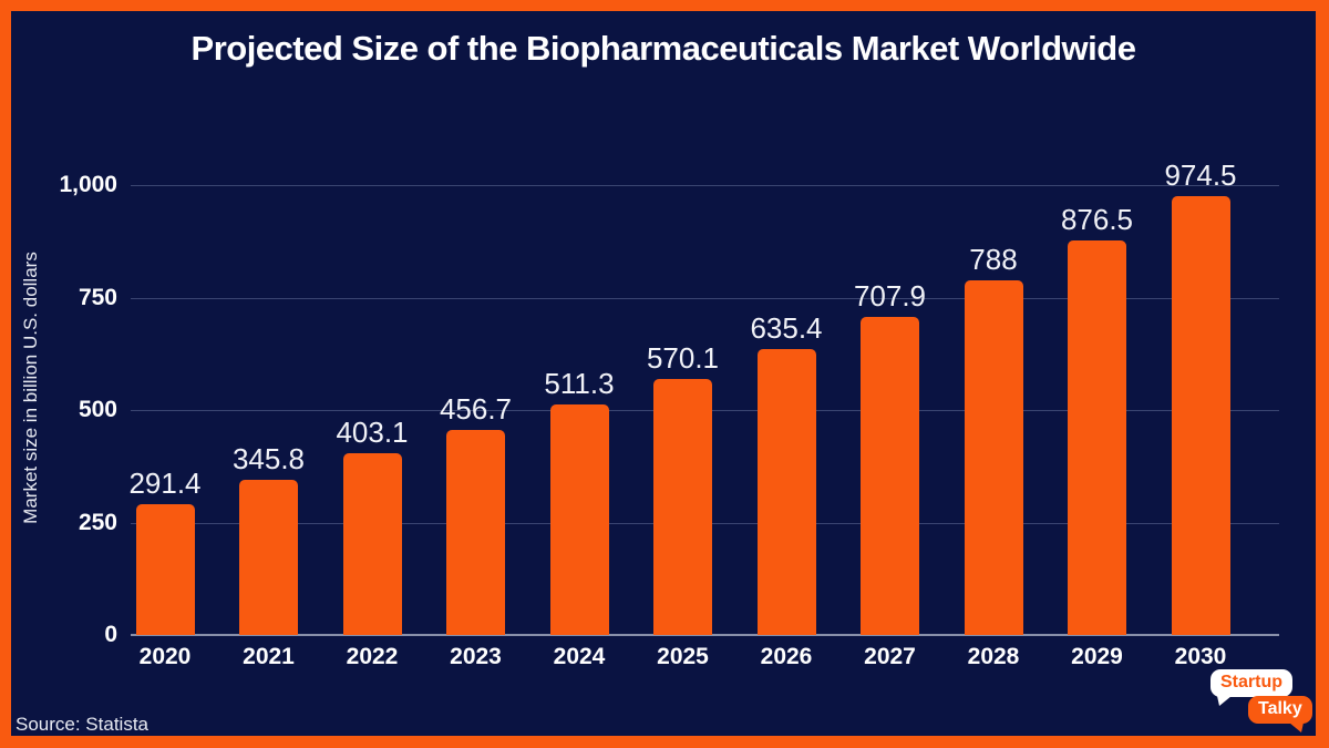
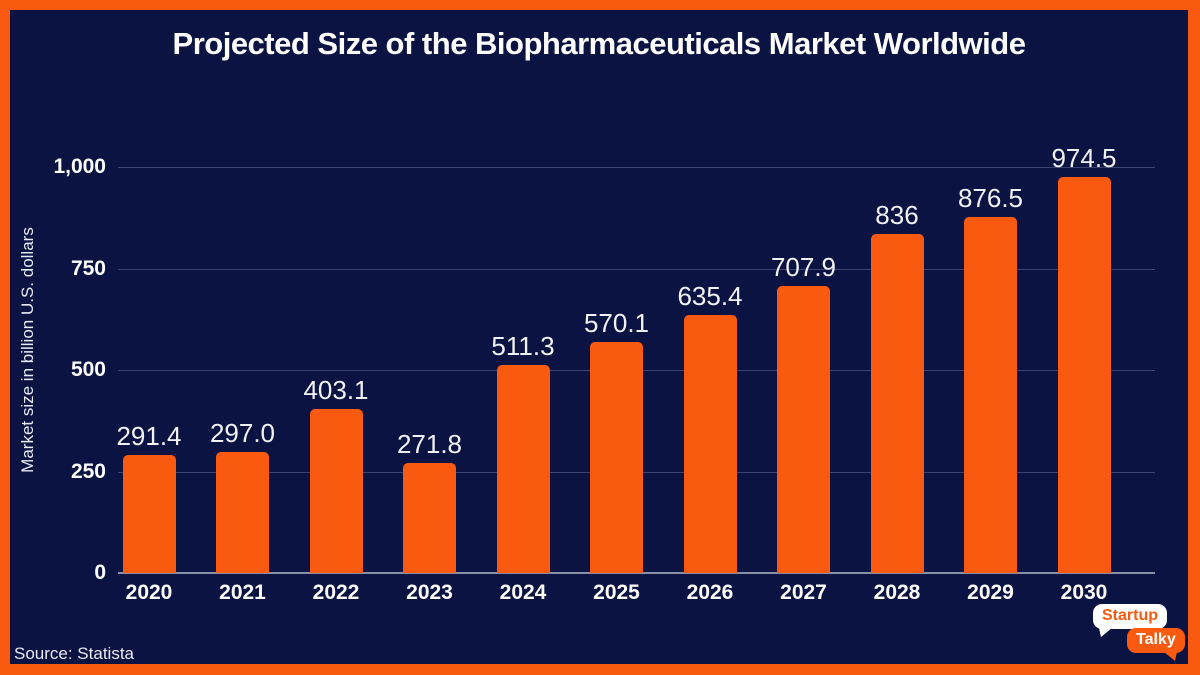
2021: 345.8 -> 297.0
2023: 456.7 -> 271.8
2028: 788 -> 836
